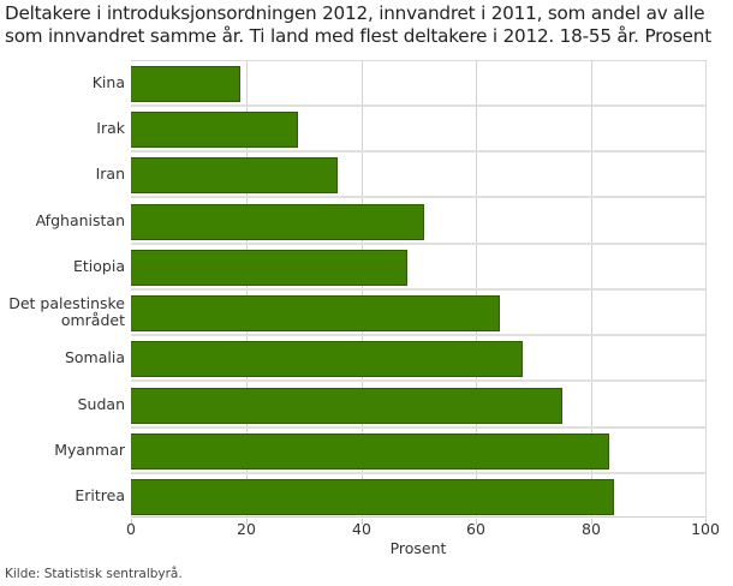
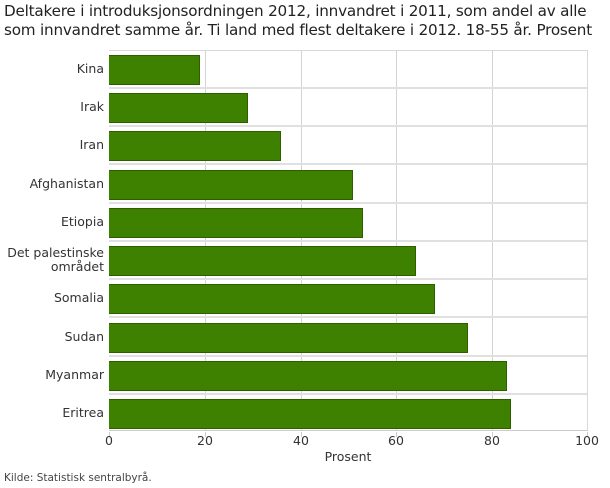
Etiopia: 48 -> 53
